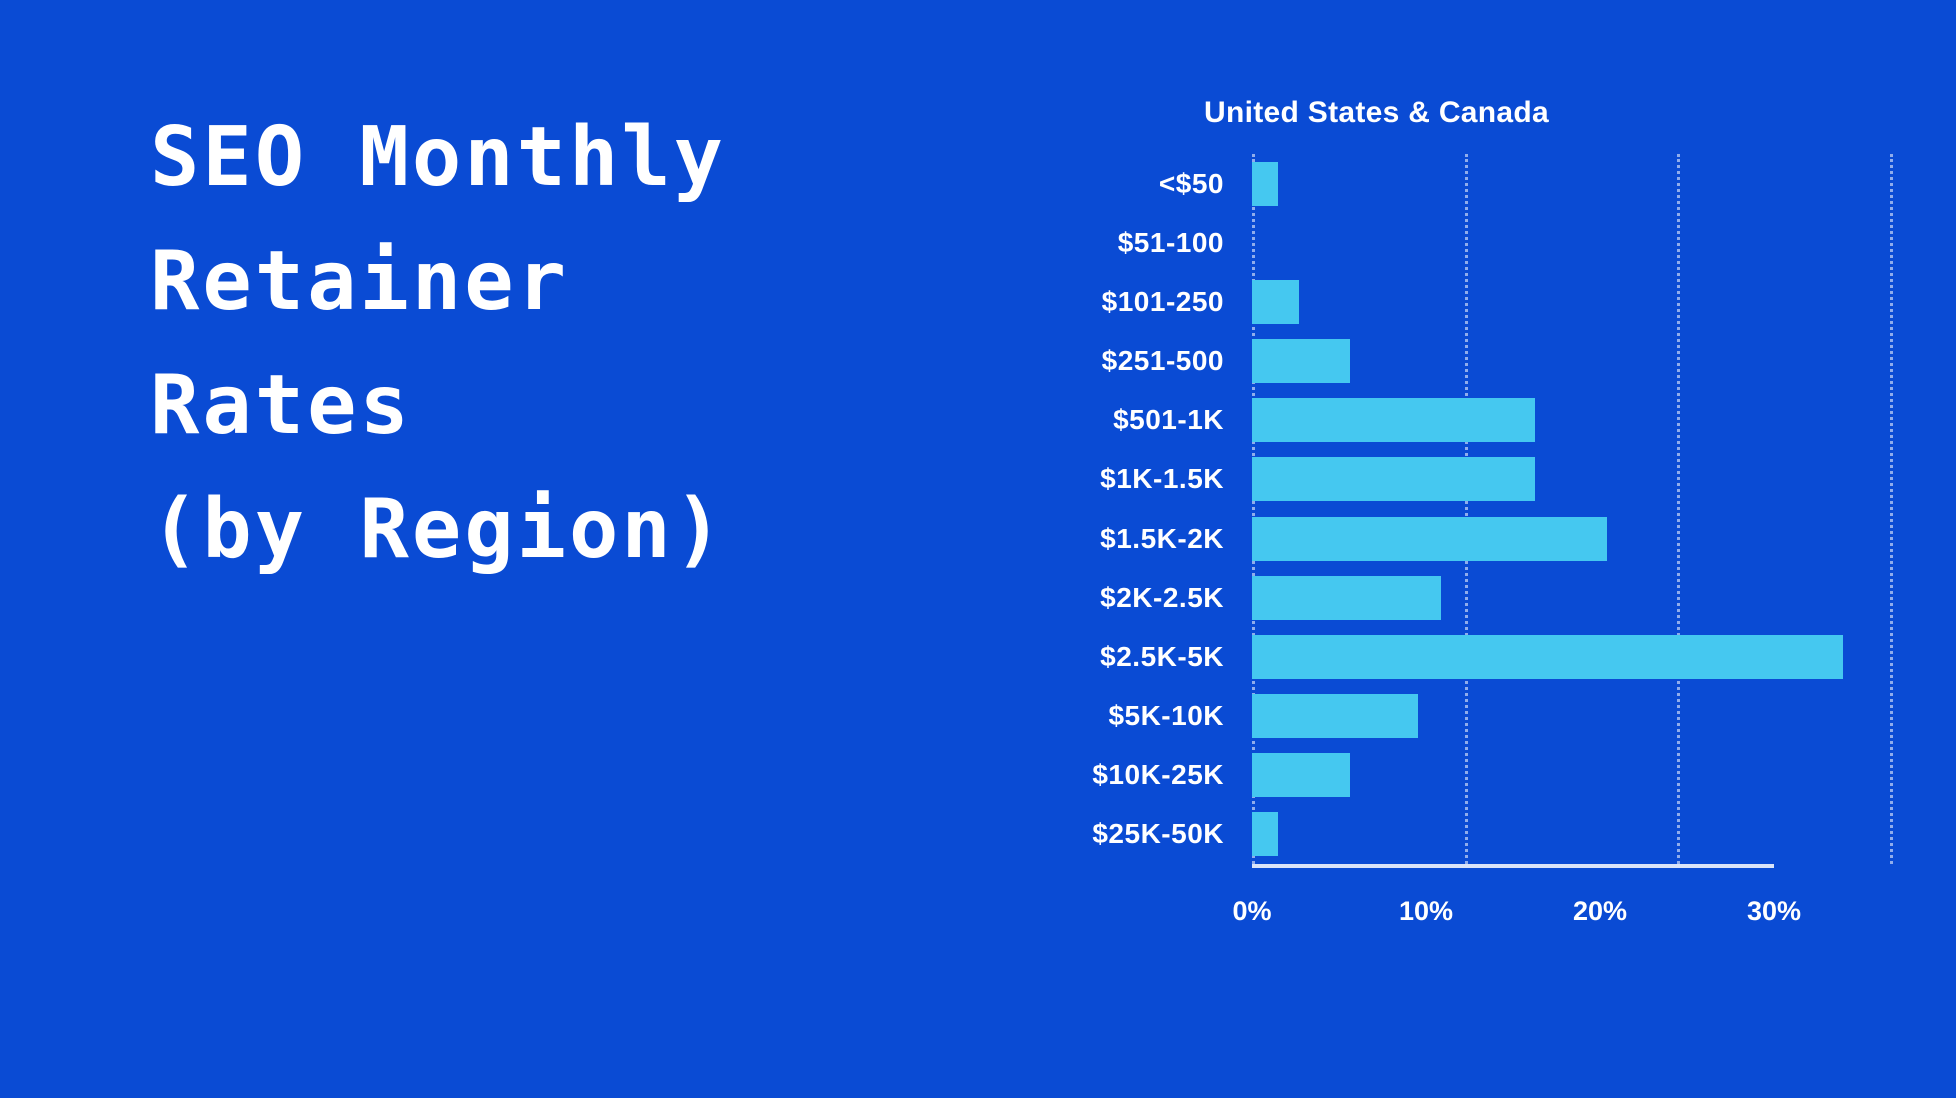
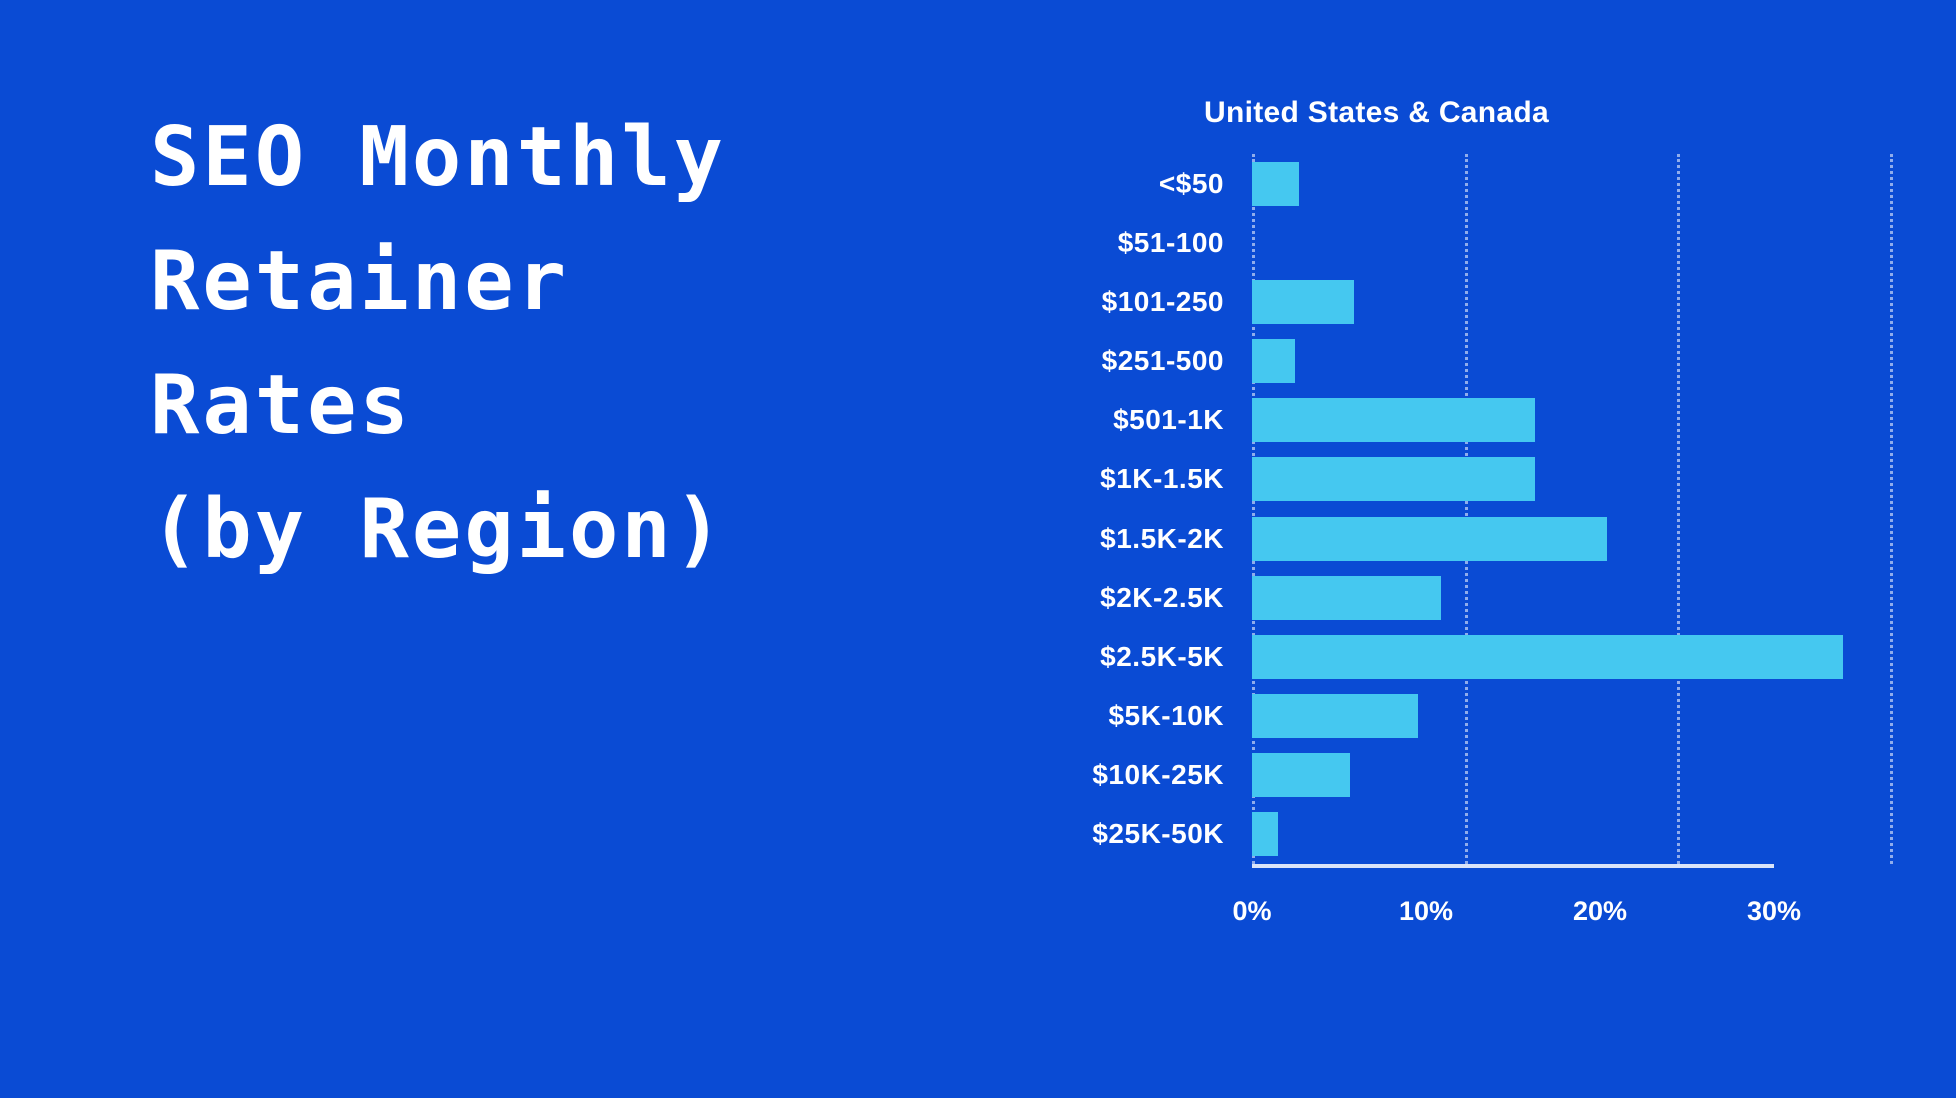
<$50: 1.2% -> 2.2%
$101-250: 2.2% -> 4.8%
$251-500: 4.6% -> 2.0%
